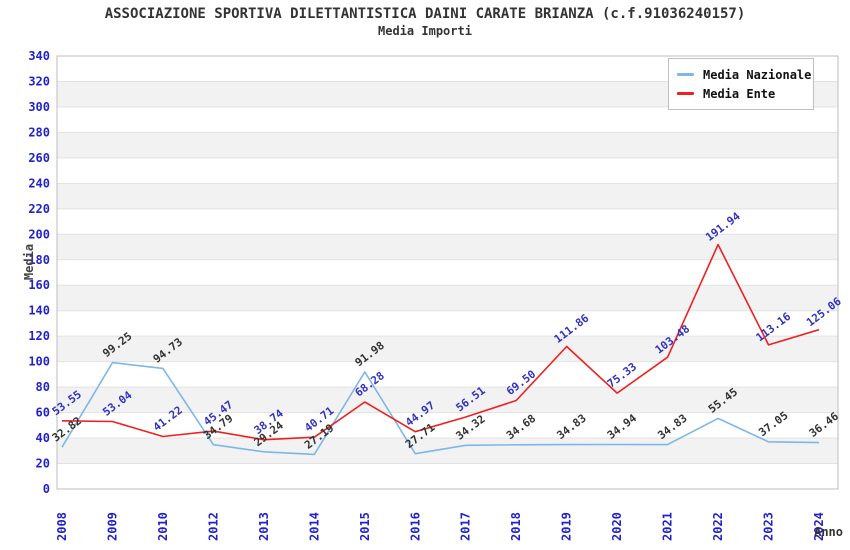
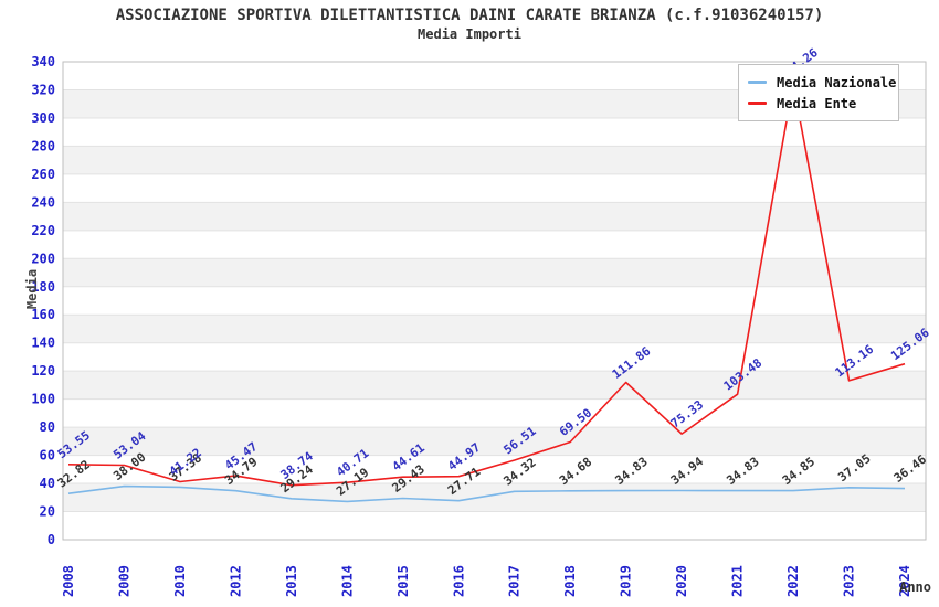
Media Nazionale/2009: 99.25 -> 38.00
Media Nazionale/2010: 94.73 -> 37.38
Media Nazionale/2015: 91.98 -> 29.43
Media Ente/2015: 68.28 -> 44.61
Media Nazionale/2022: 55.45 -> 34.85
Media Ente/2022: 191.94 -> 324.26
